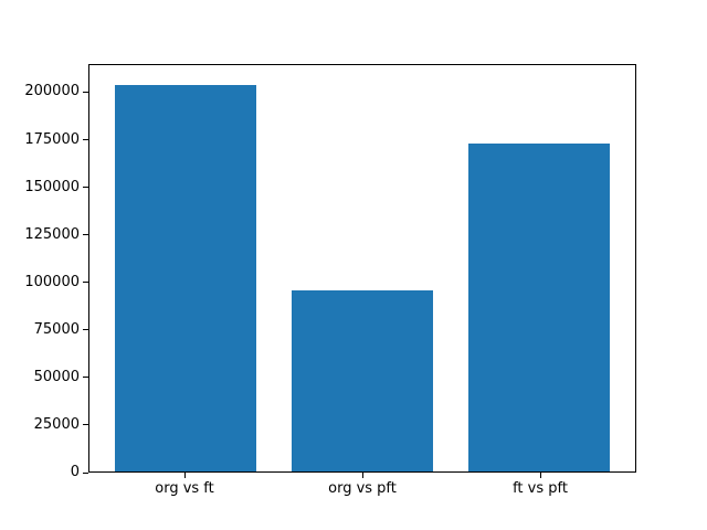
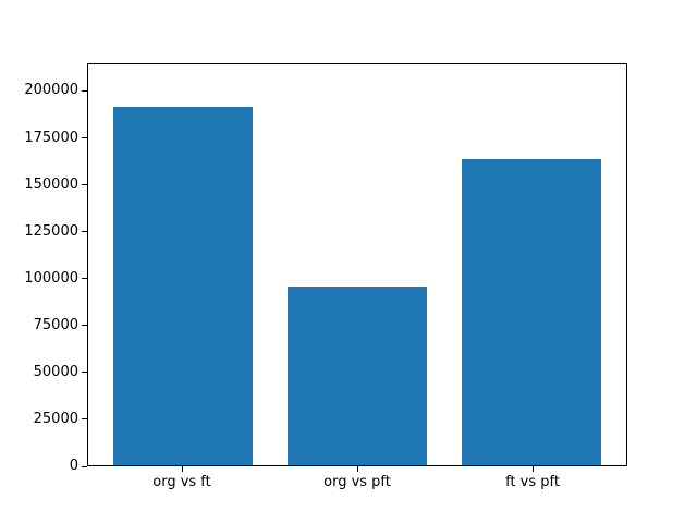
org vs ft: 204000 -> 192000
ft vs pft: 173000 -> 164000
